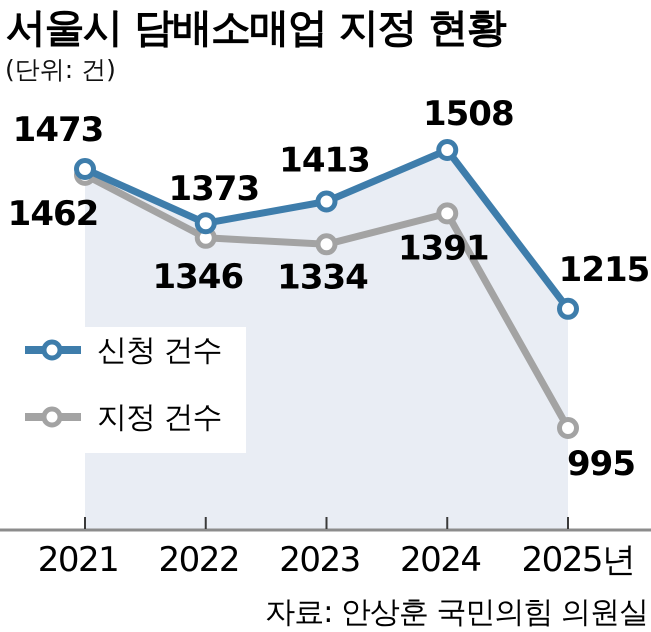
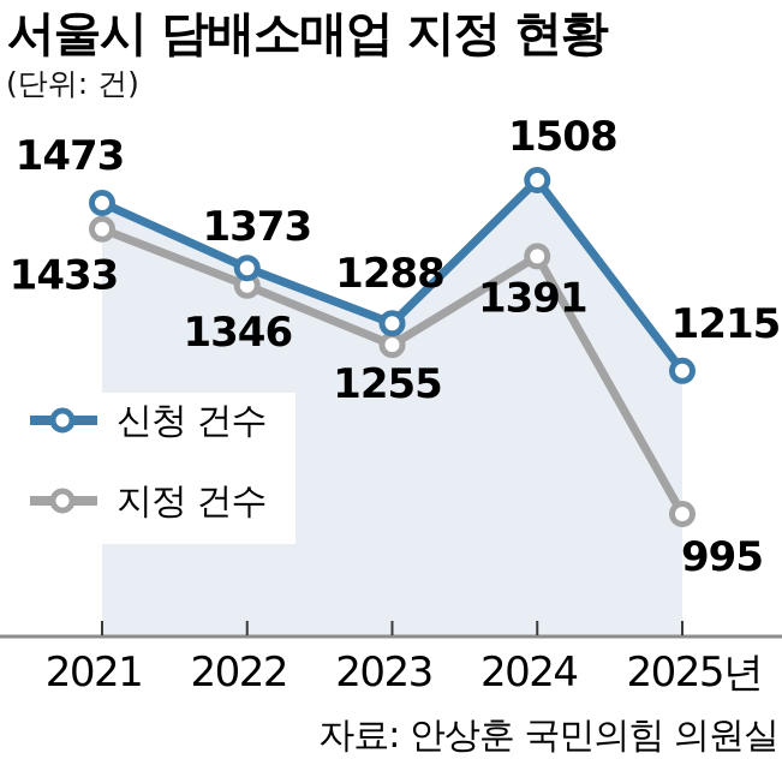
지정 건수/2021: 1462 -> 1433
신청 건수/2023: 1413 -> 1288
지정 건수/2023: 1334 -> 1255
